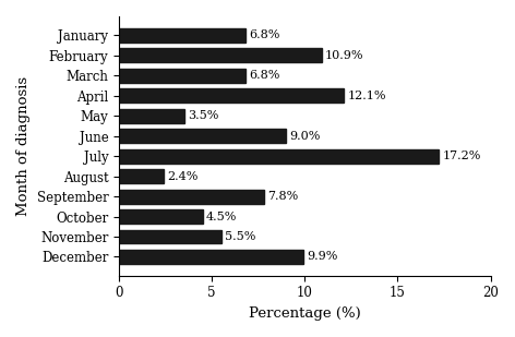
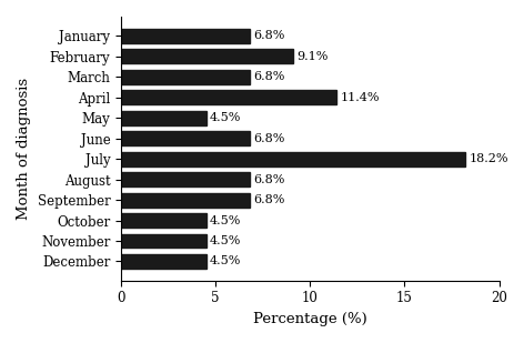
February: 10.9% -> 9.1%
April: 12.1% -> 11.4%
May: 3.5% -> 4.5%
June: 9.0% -> 6.8%
July: 17.2% -> 18.2%
August: 2.4% -> 6.8%
September: 7.8% -> 6.8%
November: 5.5% -> 4.5%
December: 9.9% -> 4.5%
